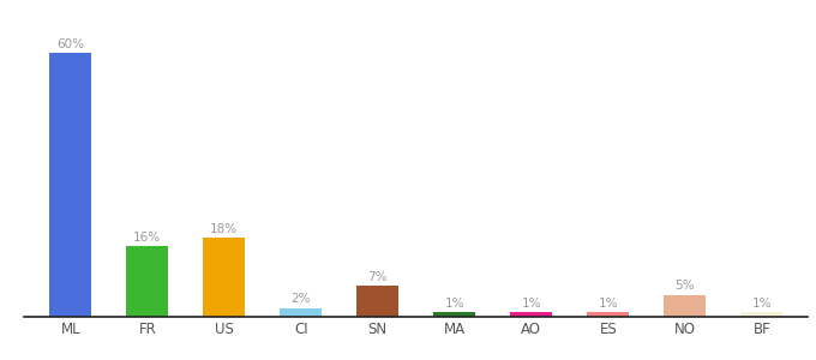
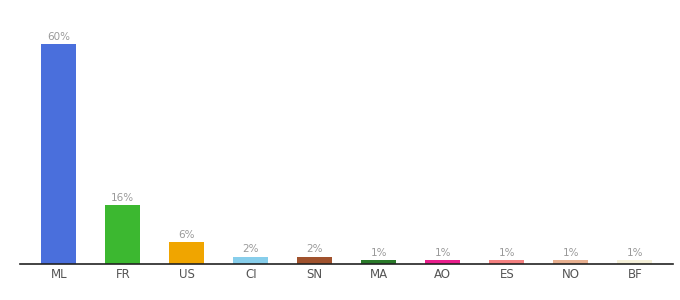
US: 18% -> 6%
SN: 7% -> 2%
NO: 5% -> 1%
